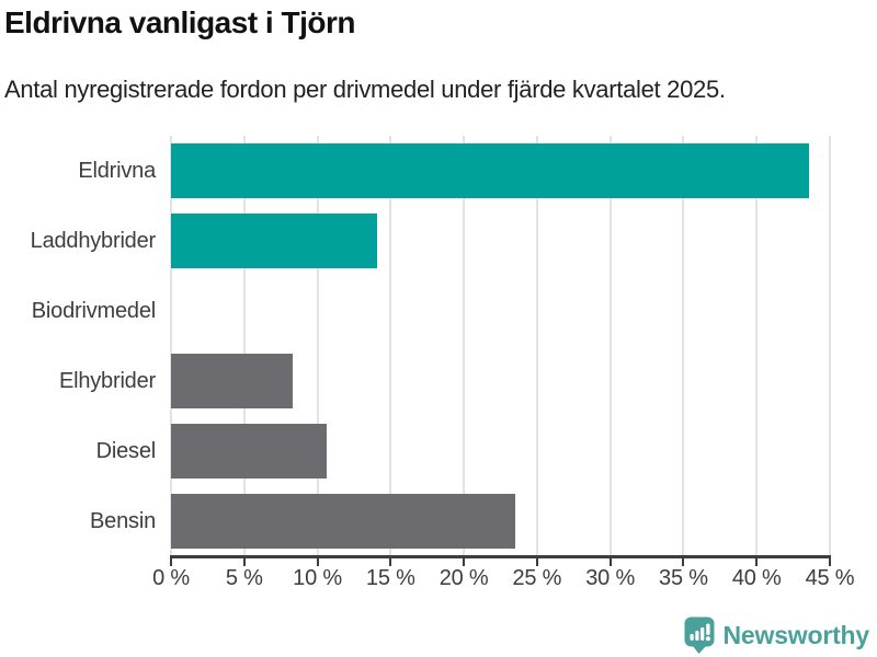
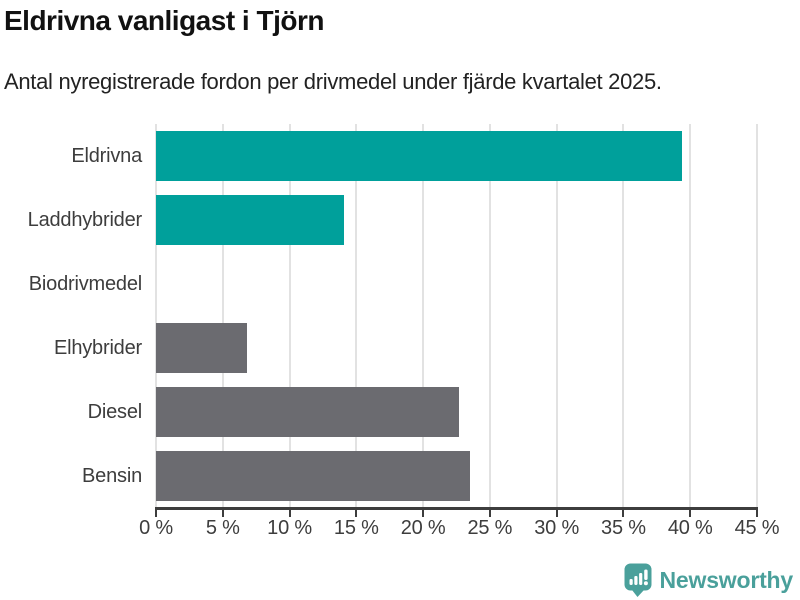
Eldrivna: 43.6% -> 39.4%
Elhybrider: 8.3% -> 6.8%
Diesel: 10.6% -> 22.7%
